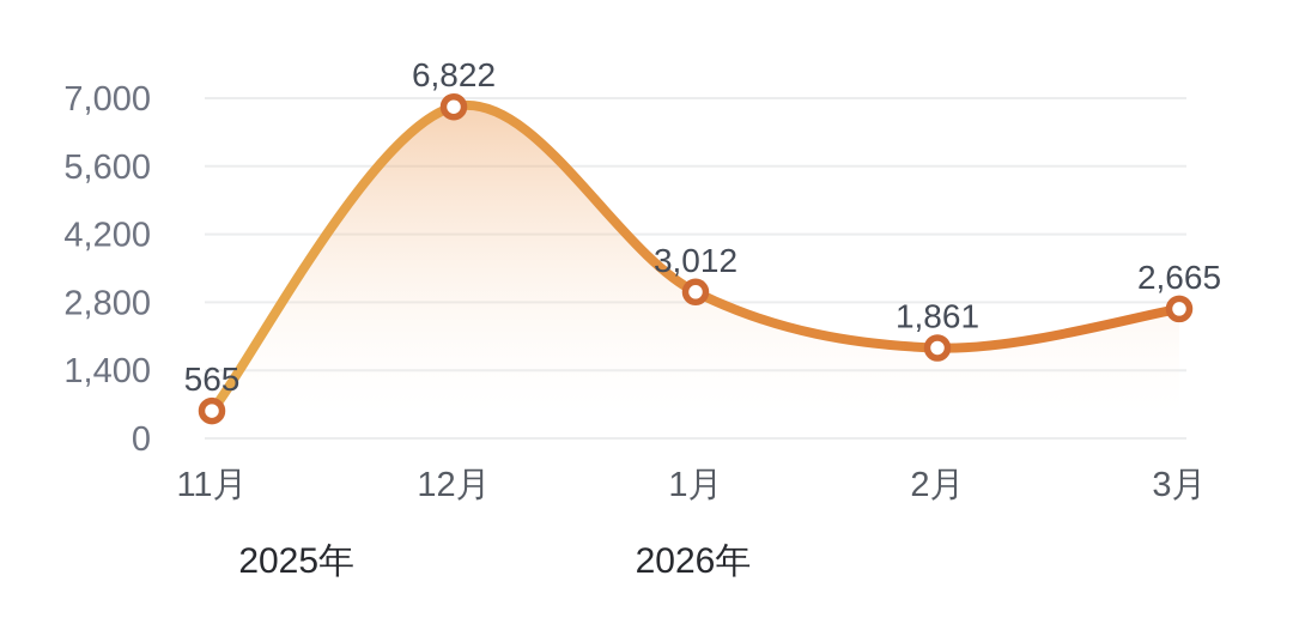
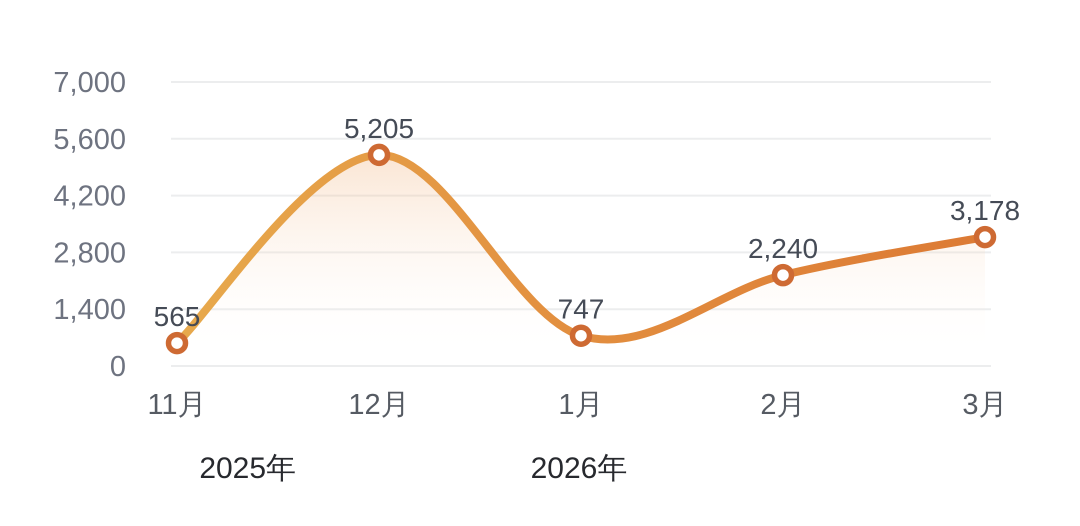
12月: 6,822 -> 5,205
1月: 3,012 -> 747
2月: 1,861 -> 2,240
3月: 2,665 -> 3,178
